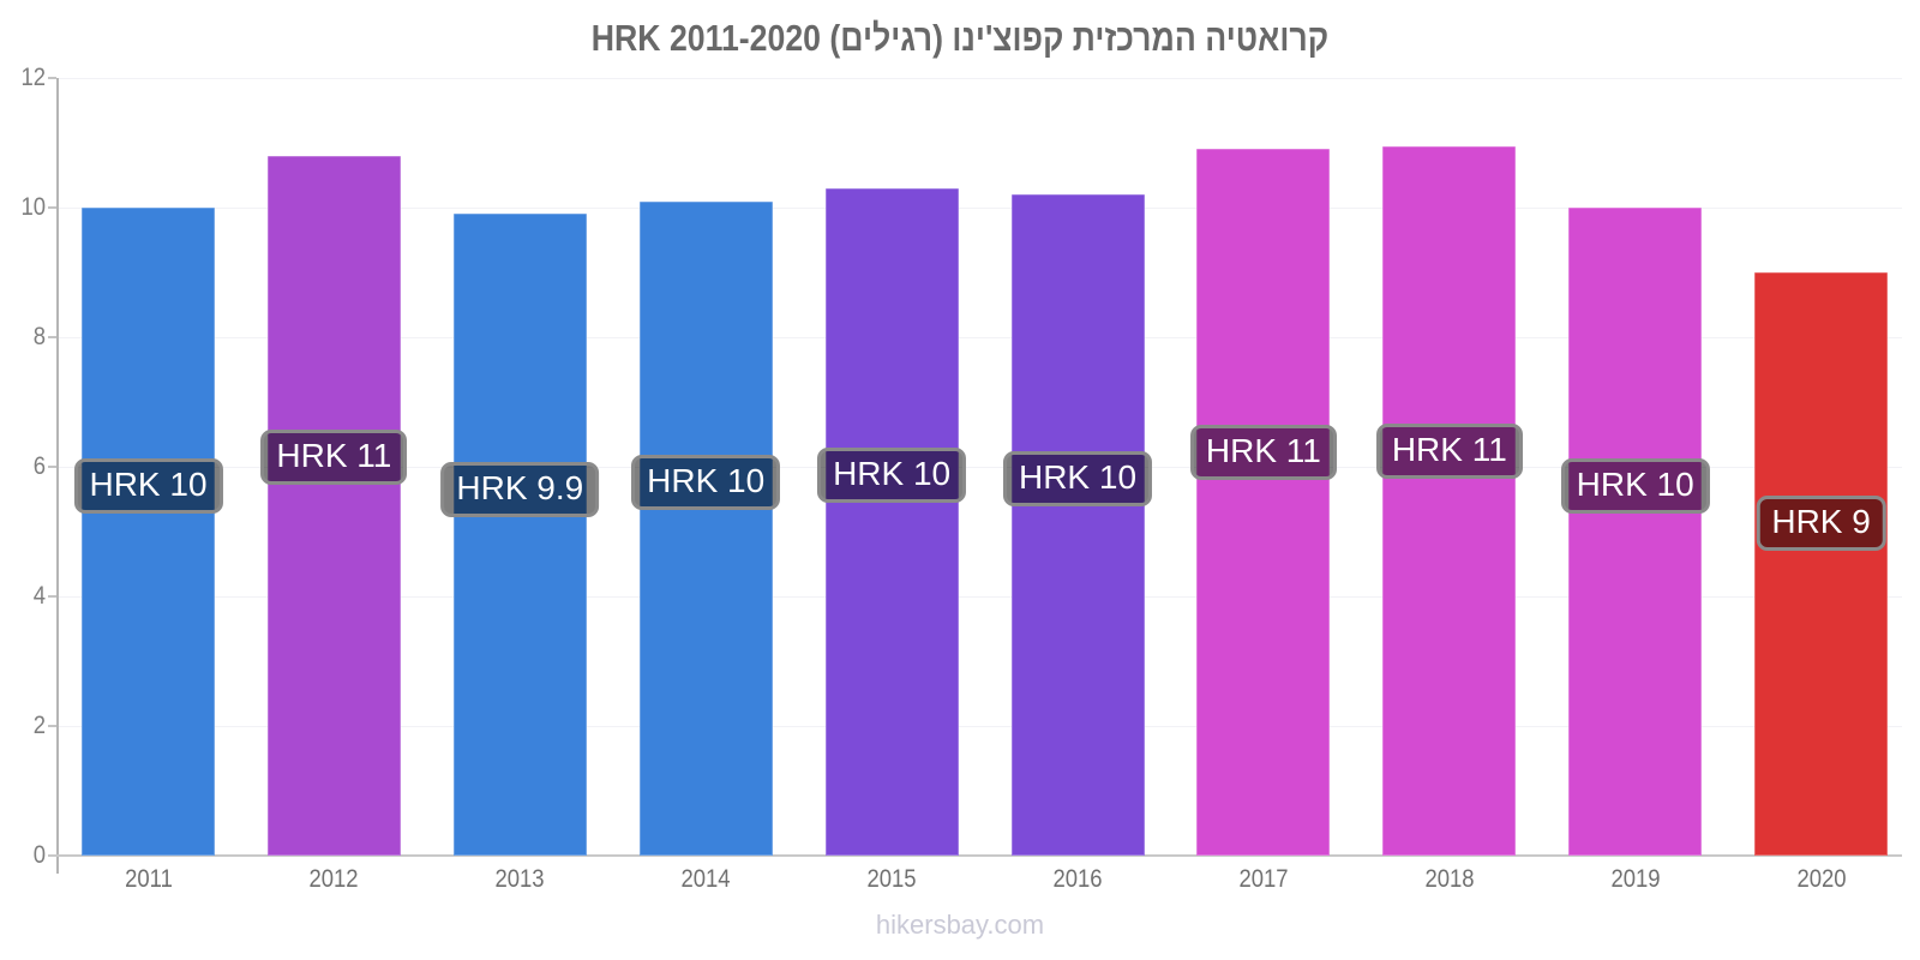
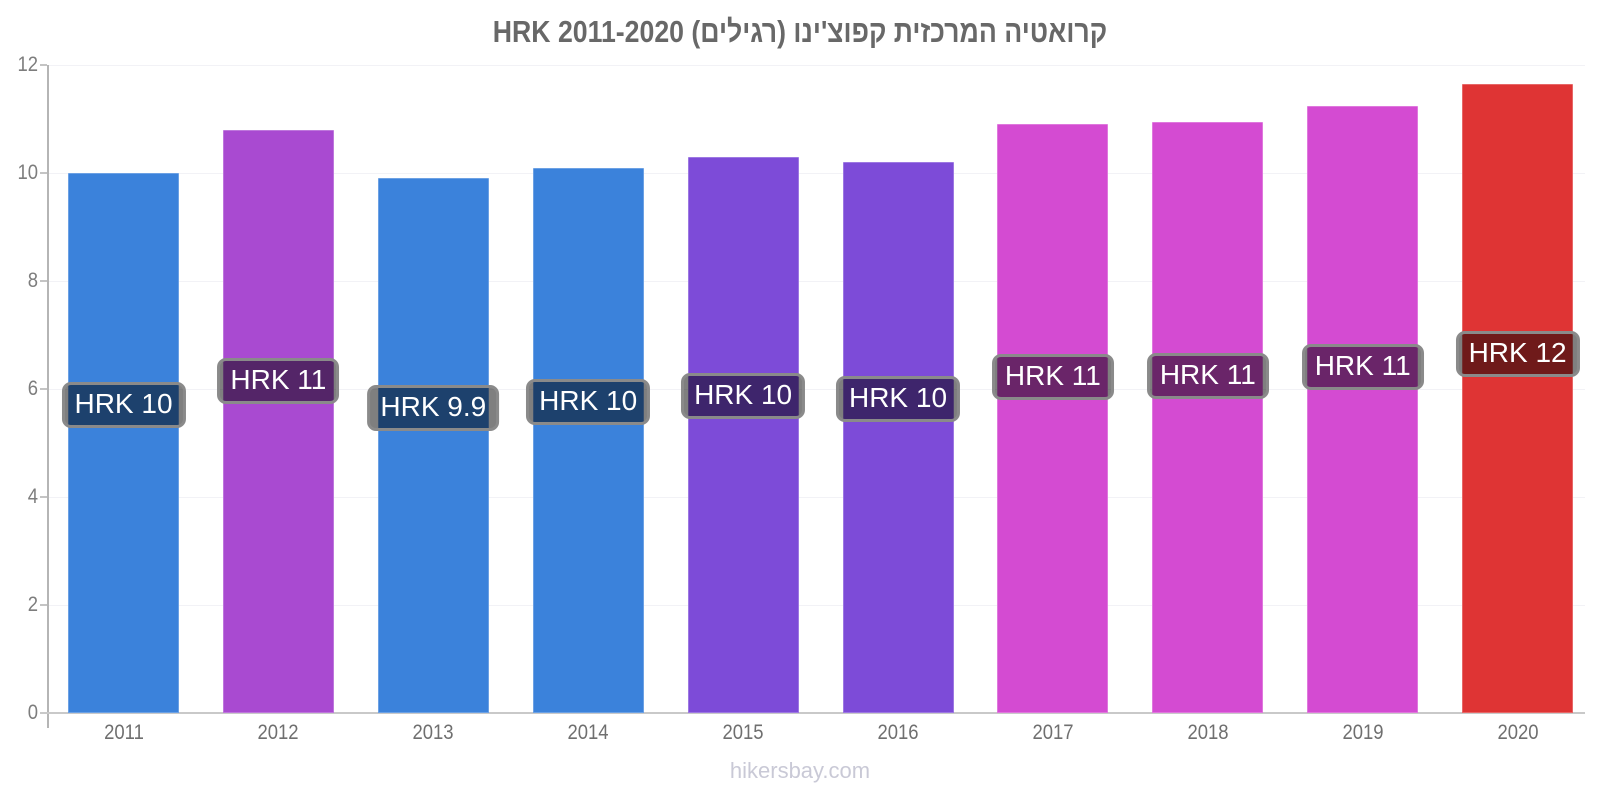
2019: 10 -> 11
2020: 9 -> 12
